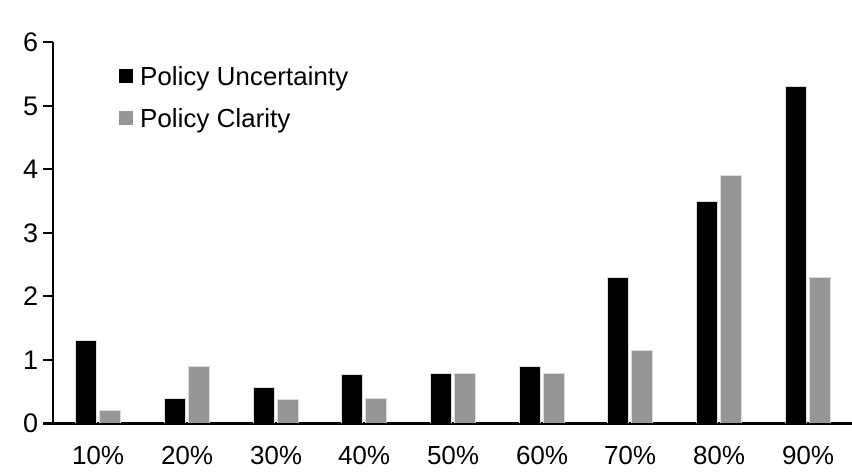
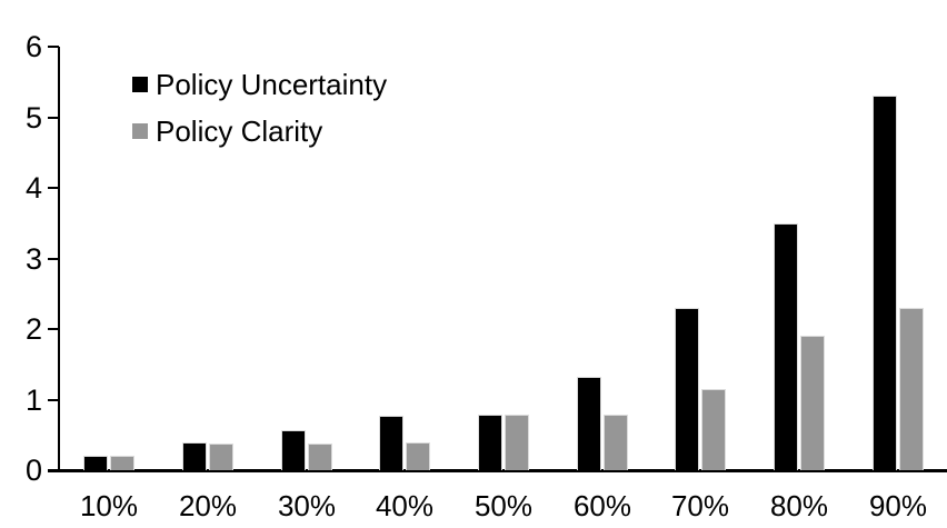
Policy Uncertainty/10%: 1.3 -> 0.2
Policy Clarity/20%: 0.9 -> 0.4
Policy Uncertainty/60%: 0.9 -> 1.3
Policy Clarity/80%: 3.9 -> 1.9
